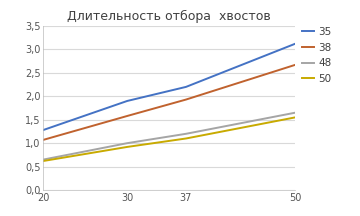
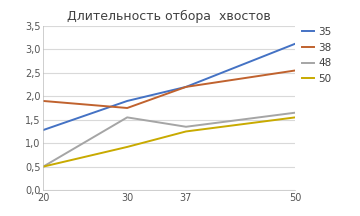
38/20: 1,07 -> 1,90
48/20: 0,65 -> 0,50
50/20: 0,62 -> 0,50
38/30: 1,58 -> 1,75
48/30: 1,00 -> 1,55
38/37: 1,93 -> 2,20
48/37: 1,20 -> 1,35
50/37: 1,10 -> 1,25
38/50: 2,67 -> 2,55
